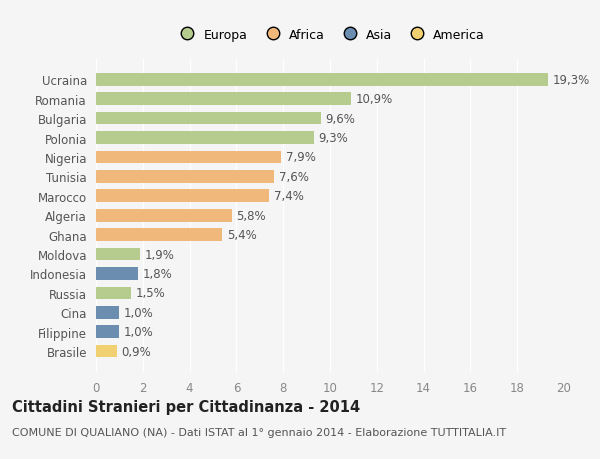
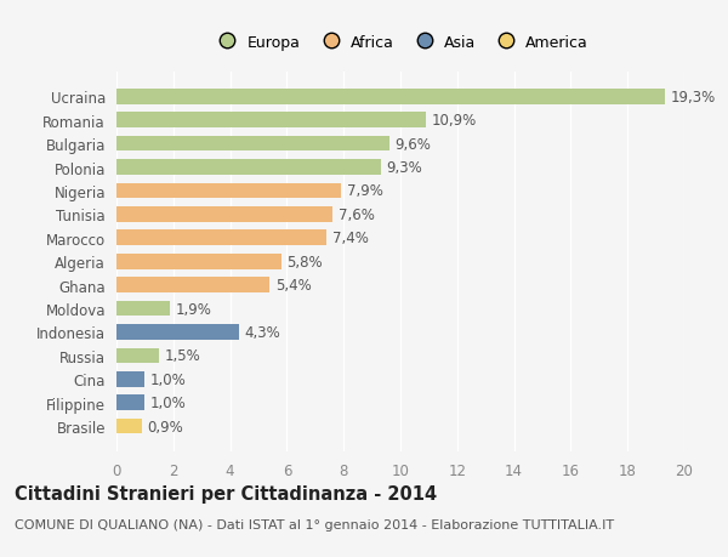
Indonesia: 1,8% -> 4,3%
